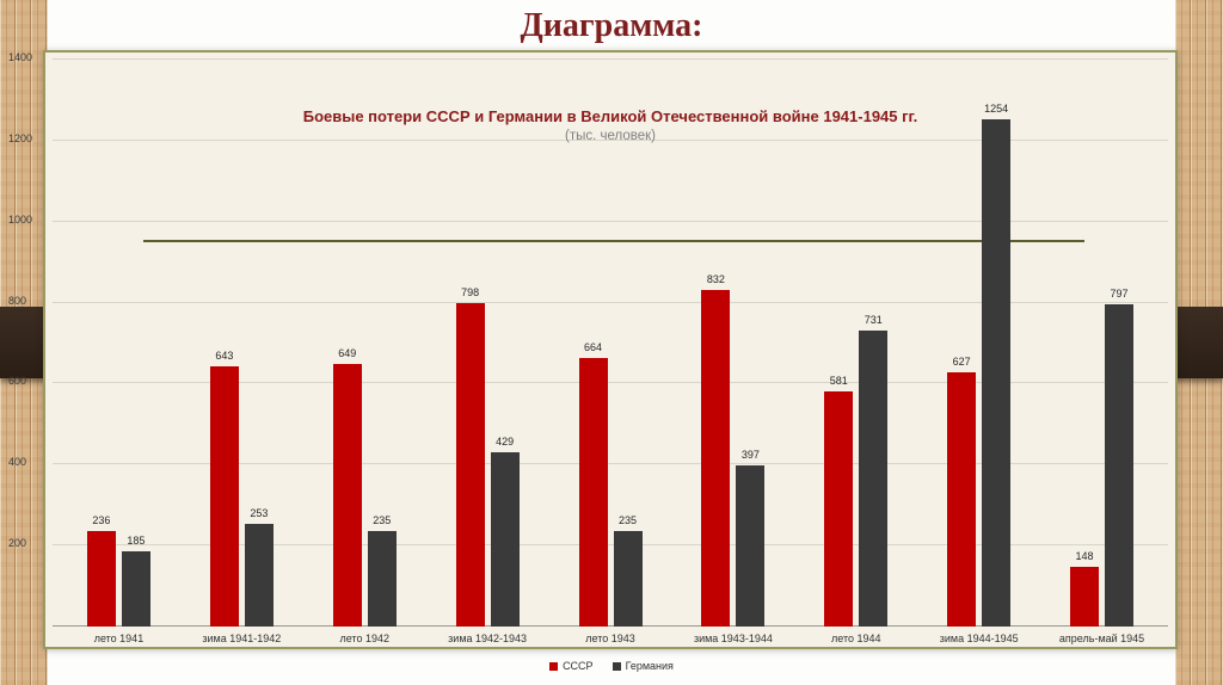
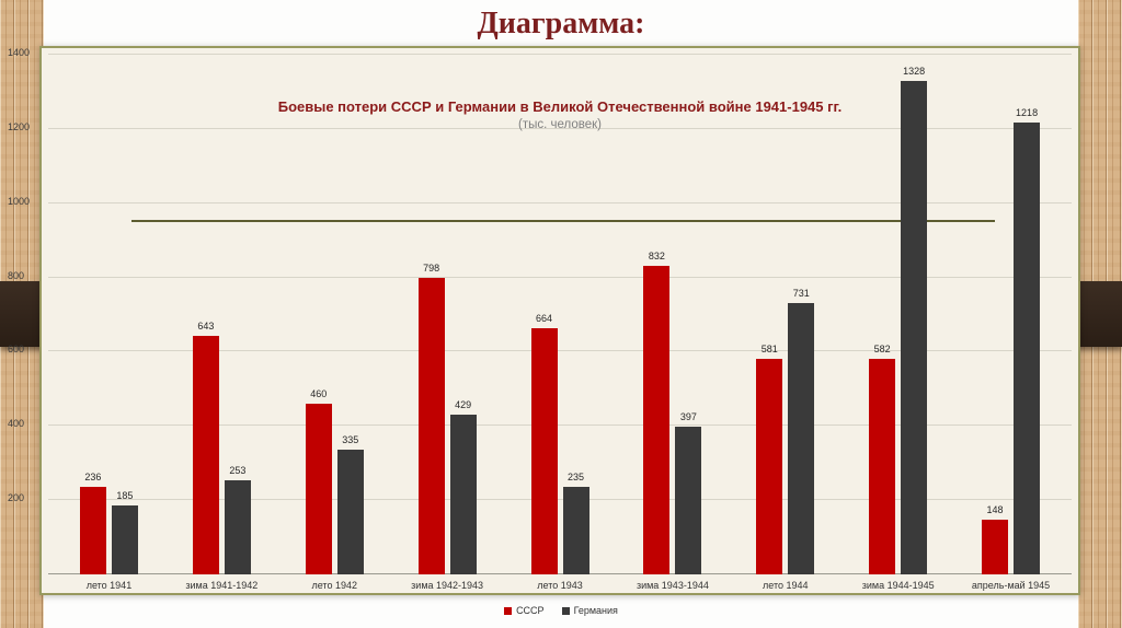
СССР/лето 1942: 649 -> 460
Германия/лето 1942: 235 -> 335
СССР/зима 1944-1945: 627 -> 582
Германия/зима 1944-1945: 1254 -> 1328
Германия/апрель-май 1945: 797 -> 1218
